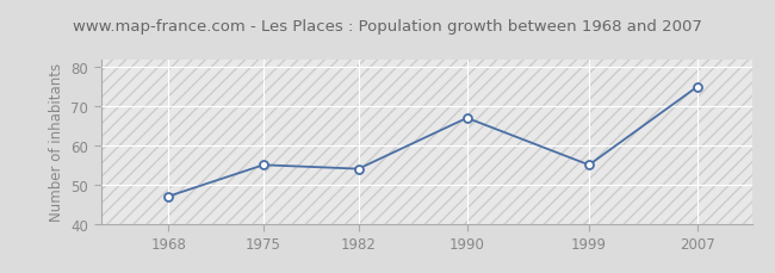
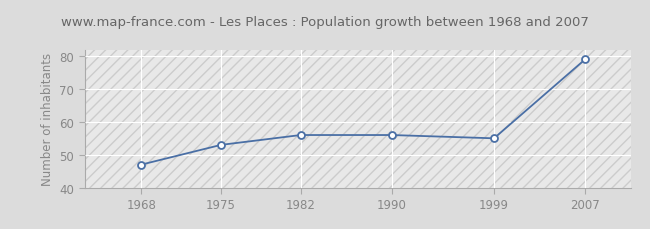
1975: 55 -> 53
1982: 54 -> 56
1990: 67 -> 56
2007: 75 -> 79
